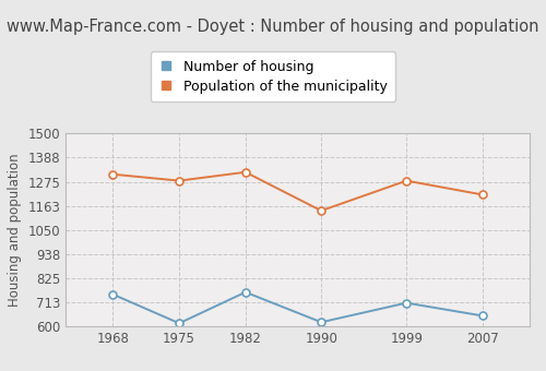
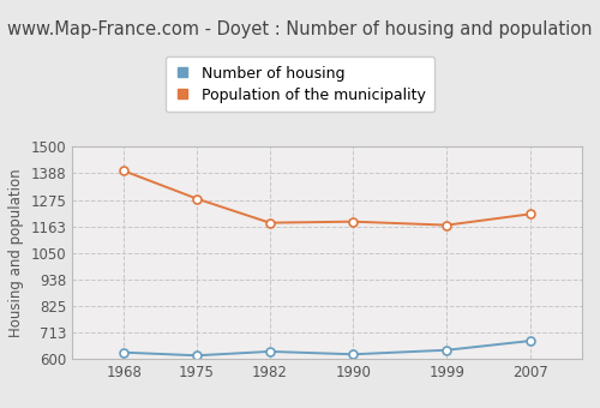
Number of housing/1968: 750 -> 630
Population of the municipality/1968: 1310 -> 1400
Number of housing/1982: 760 -> 630
Population of the municipality/1982: 1320 -> 1180
Population of the municipality/1990: 1140 -> 1180
Number of housing/1999: 710 -> 640
Population of the municipality/1999: 1280 -> 1170
Number of housing/2007: 650 -> 680
